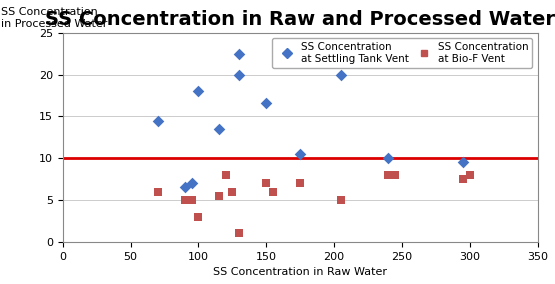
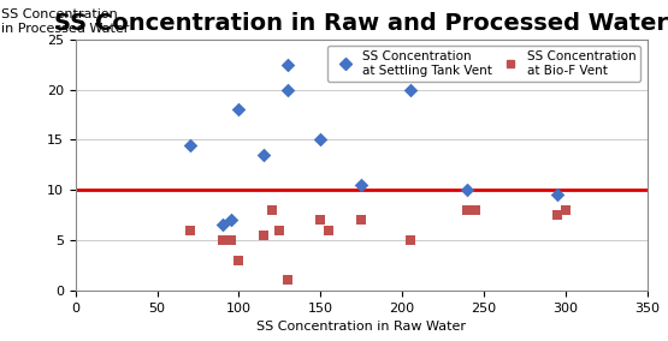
SS Concentration at Settling Tank Vent/150: 16.6 -> 15.0
